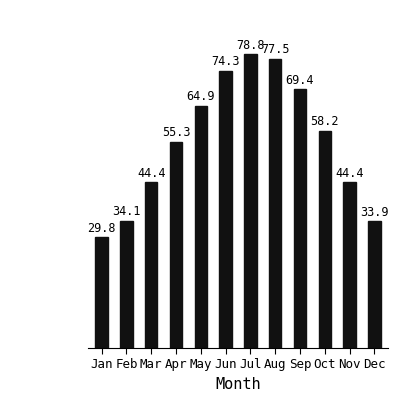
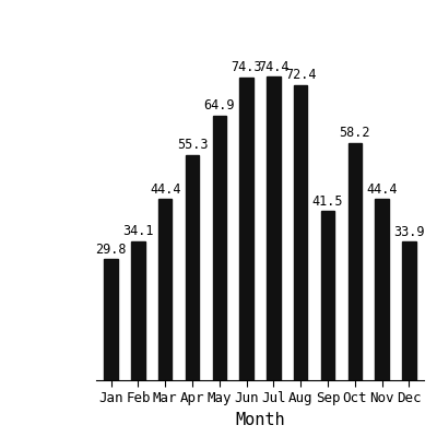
Jul: 78.8 -> 74.4
Aug: 77.5 -> 72.4
Sep: 69.4 -> 41.5
